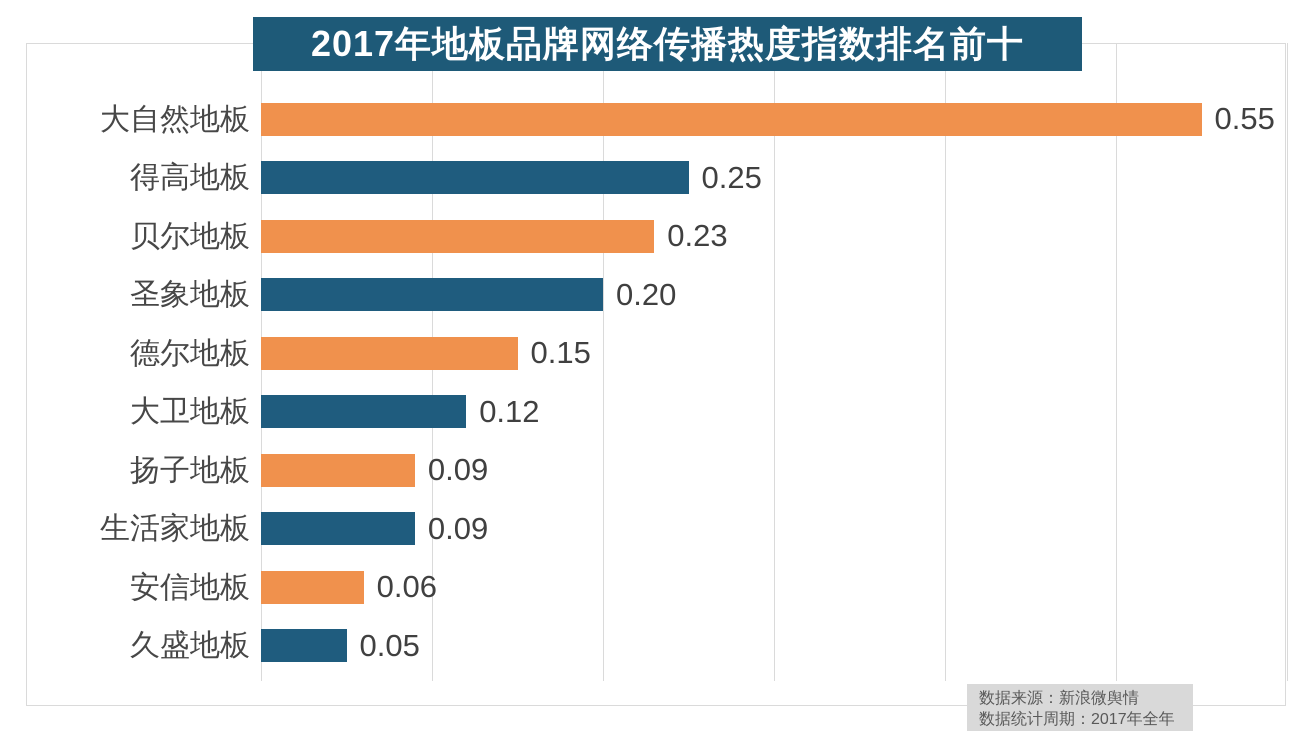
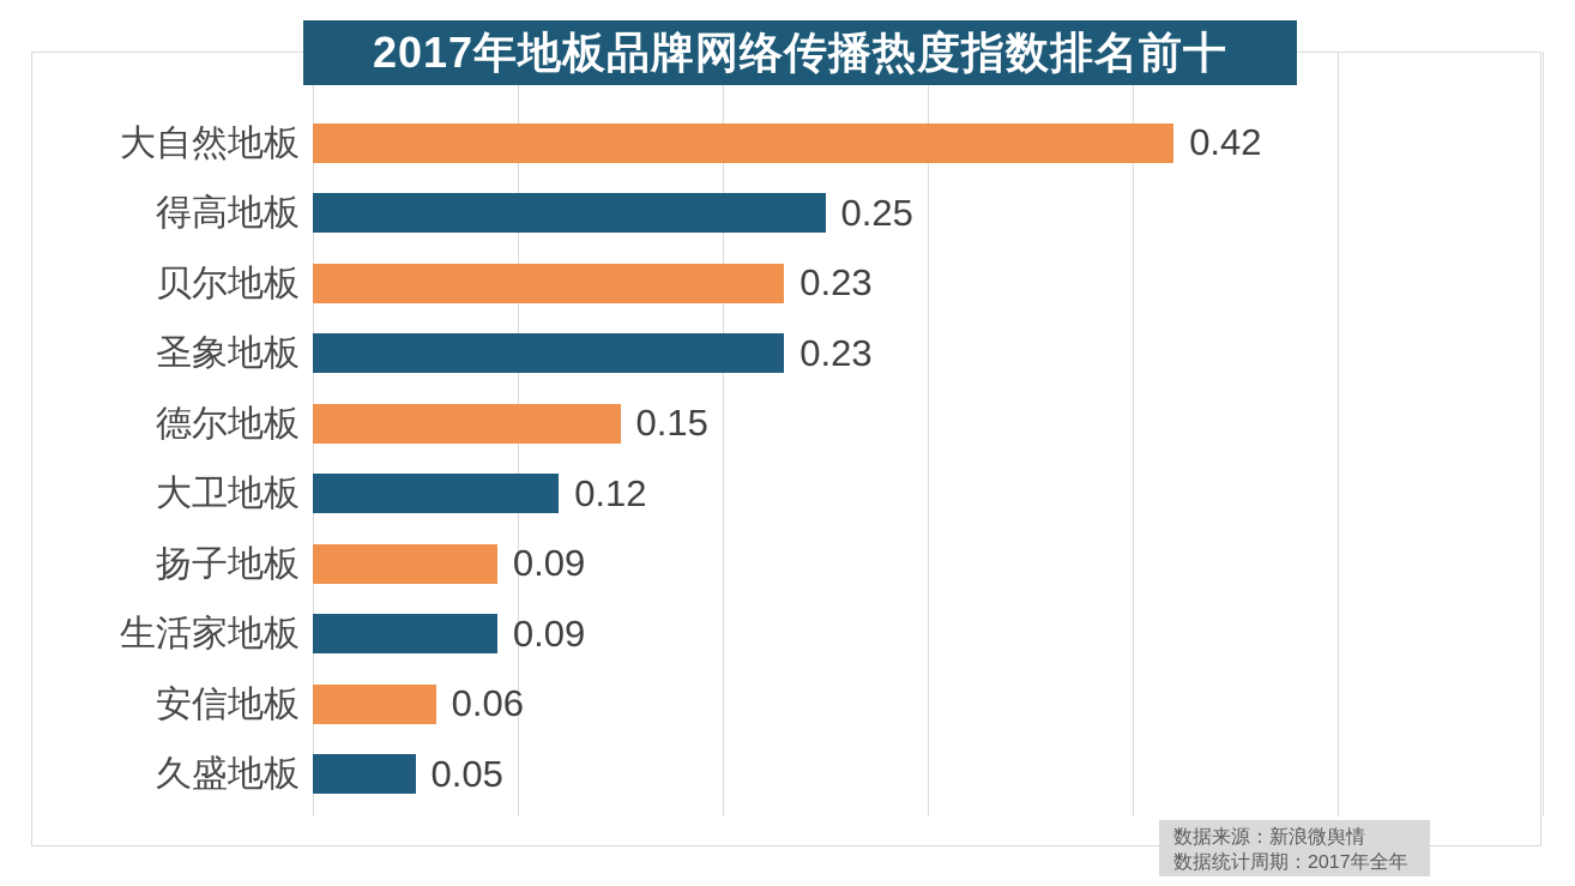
大自然地板: 0.55 -> 0.42
圣象地板: 0.20 -> 0.23
